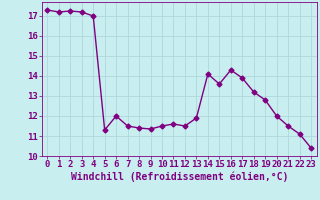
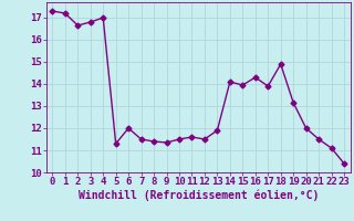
2: 17.25 -> 16.65
3: 17.20 -> 16.80
15: 13.60 -> 13.95
18: 13.20 -> 14.90
19: 12.80 -> 13.15
